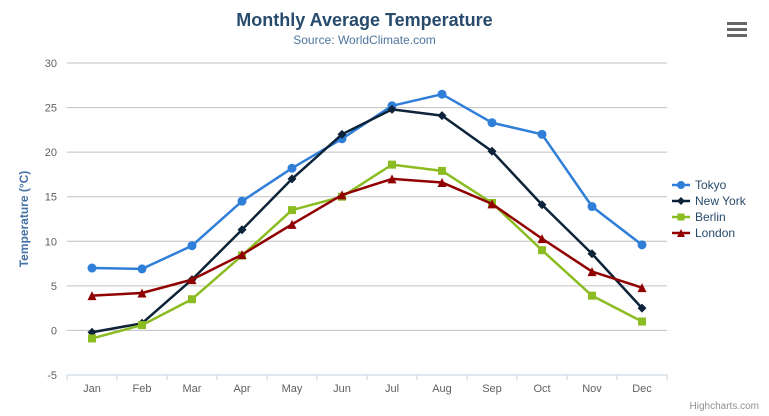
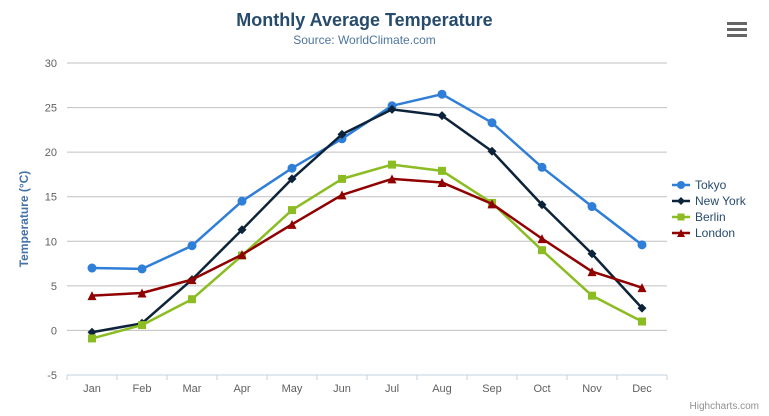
Berlin/Jun: 15 -> 17
Tokyo/Oct: 22 -> 18
